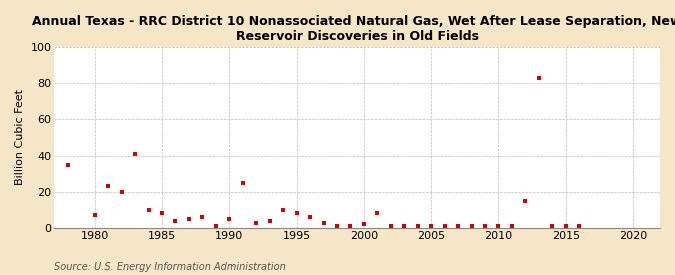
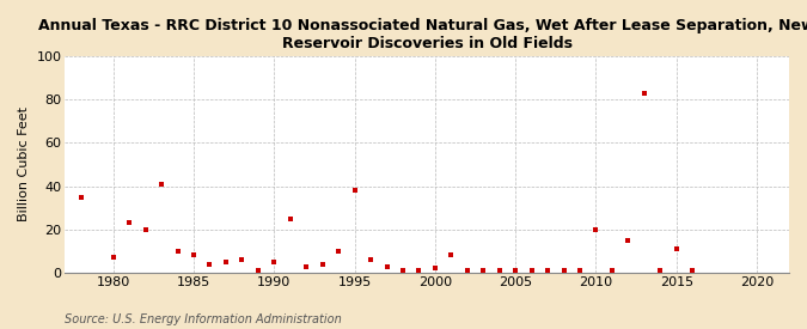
1995: 8 -> 38
2010: 1 -> 20
2015: 1 -> 11
